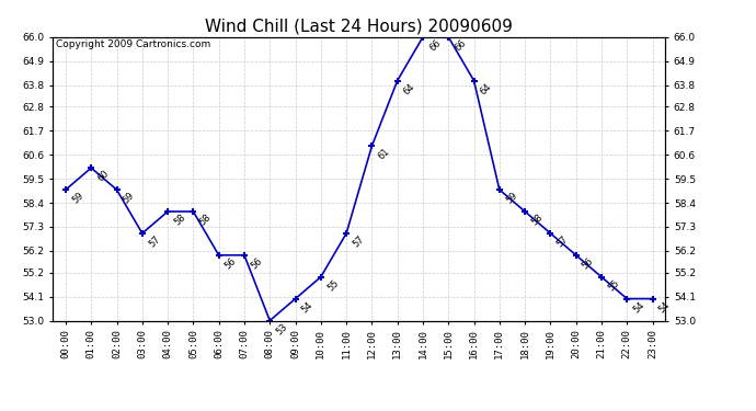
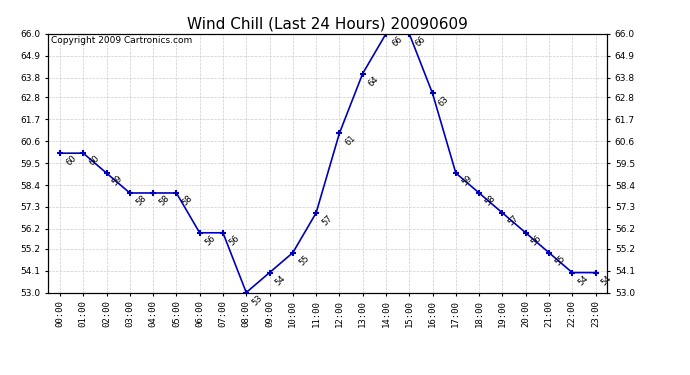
00:00: 59 -> 60
03:00: 57 -> 58
16:00: 64 -> 63
